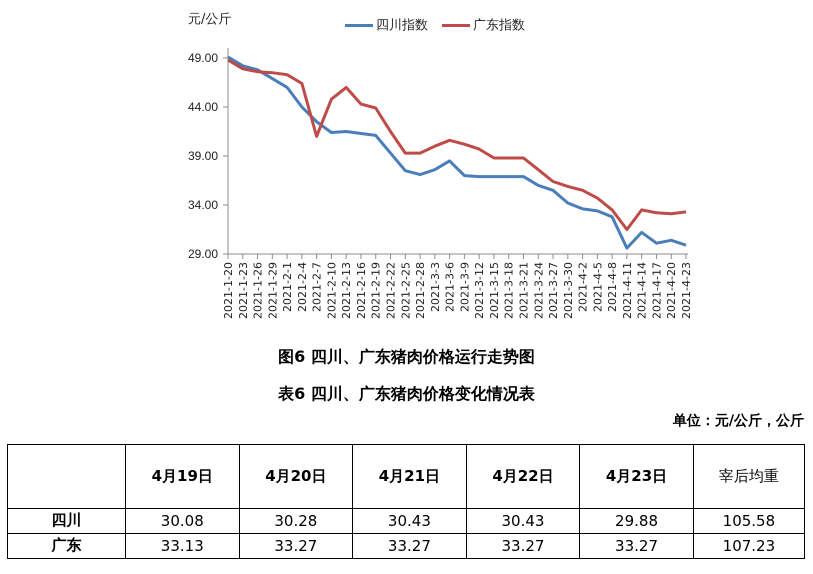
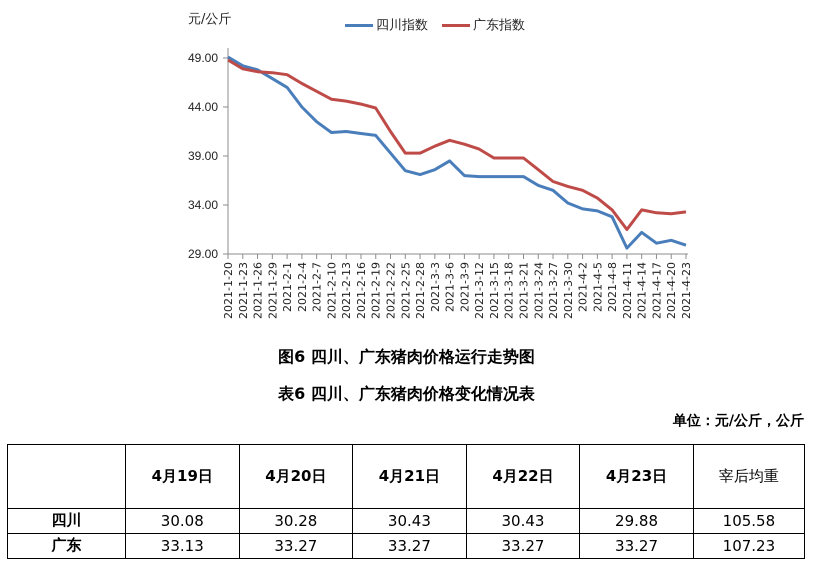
广东指数/2021-2-7: 41 -> 46
广东指数/2021-2-13: 46 -> 45
